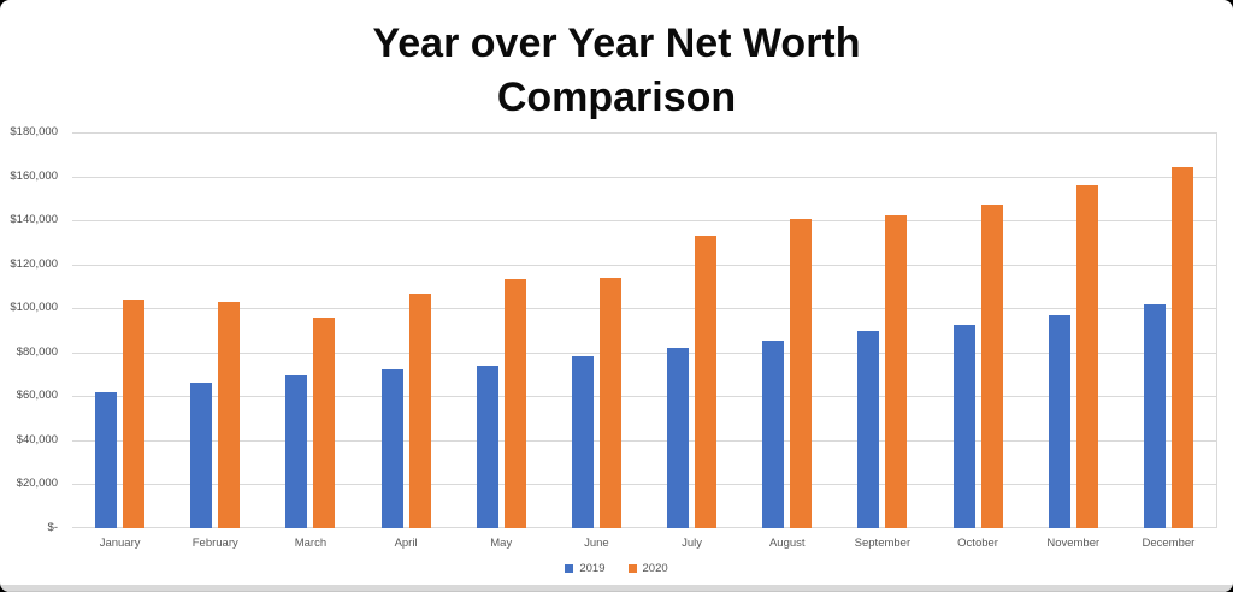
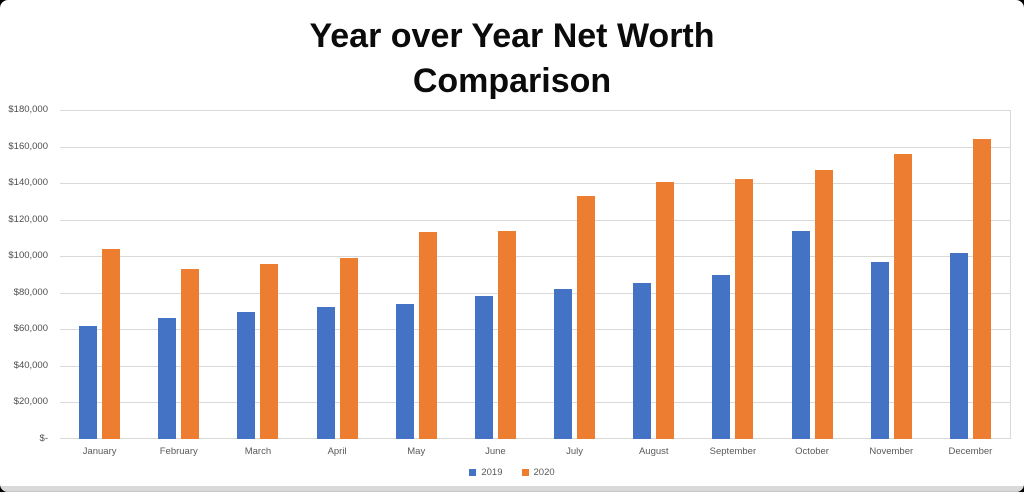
2020/February: $103000 -> $93000
2020/April: $106000 -> $99000
2019/October: $92000 -> $114000
